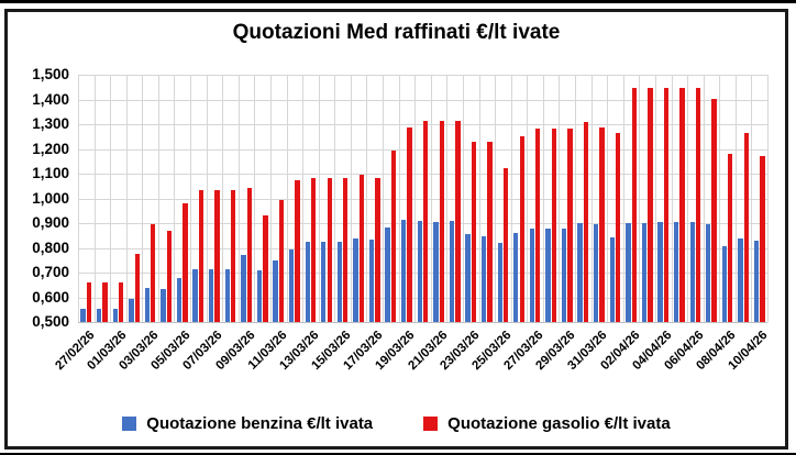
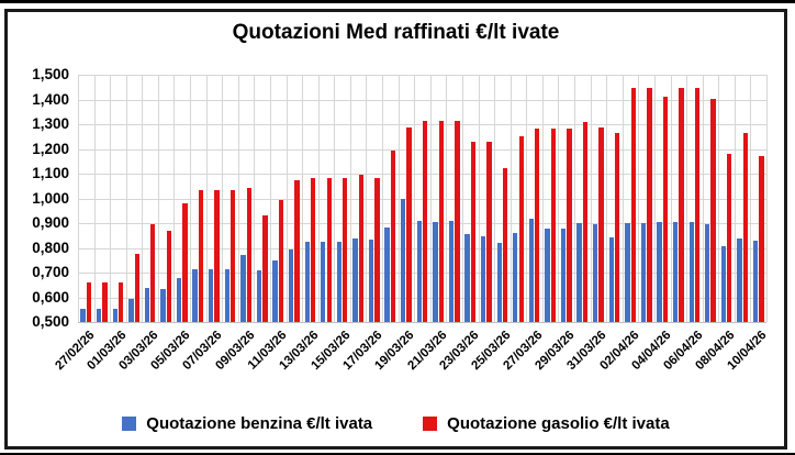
Quotazione benzina €/lt ivata/19/03/26: 0,91 -> 1,00
Quotazione benzina €/lt ivata/27/03/26: 0,88 -> 0,92
Quotazione gasolio €/lt ivata/04/04/26: 1,45 -> 1,41
